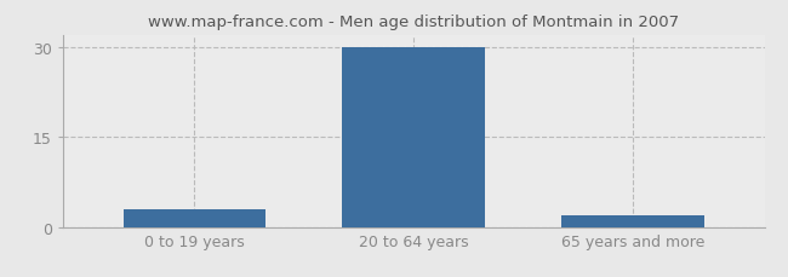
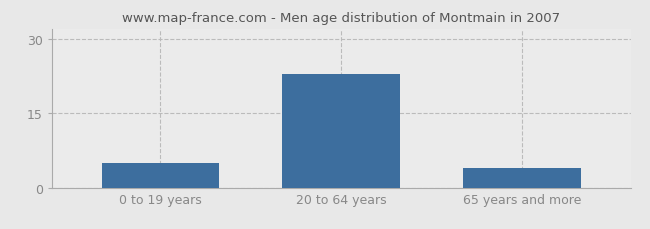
0 to 19 years: 3 -> 5
20 to 64 years: 30 -> 23
65 years and more: 2 -> 4
